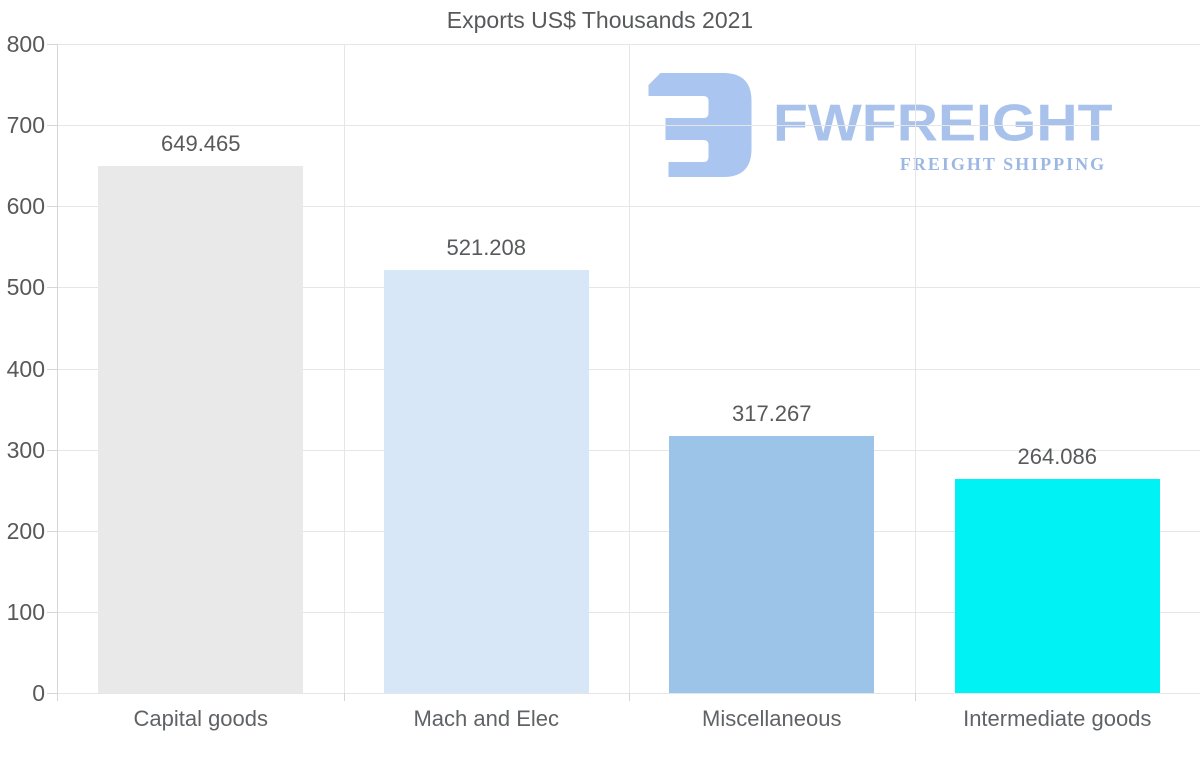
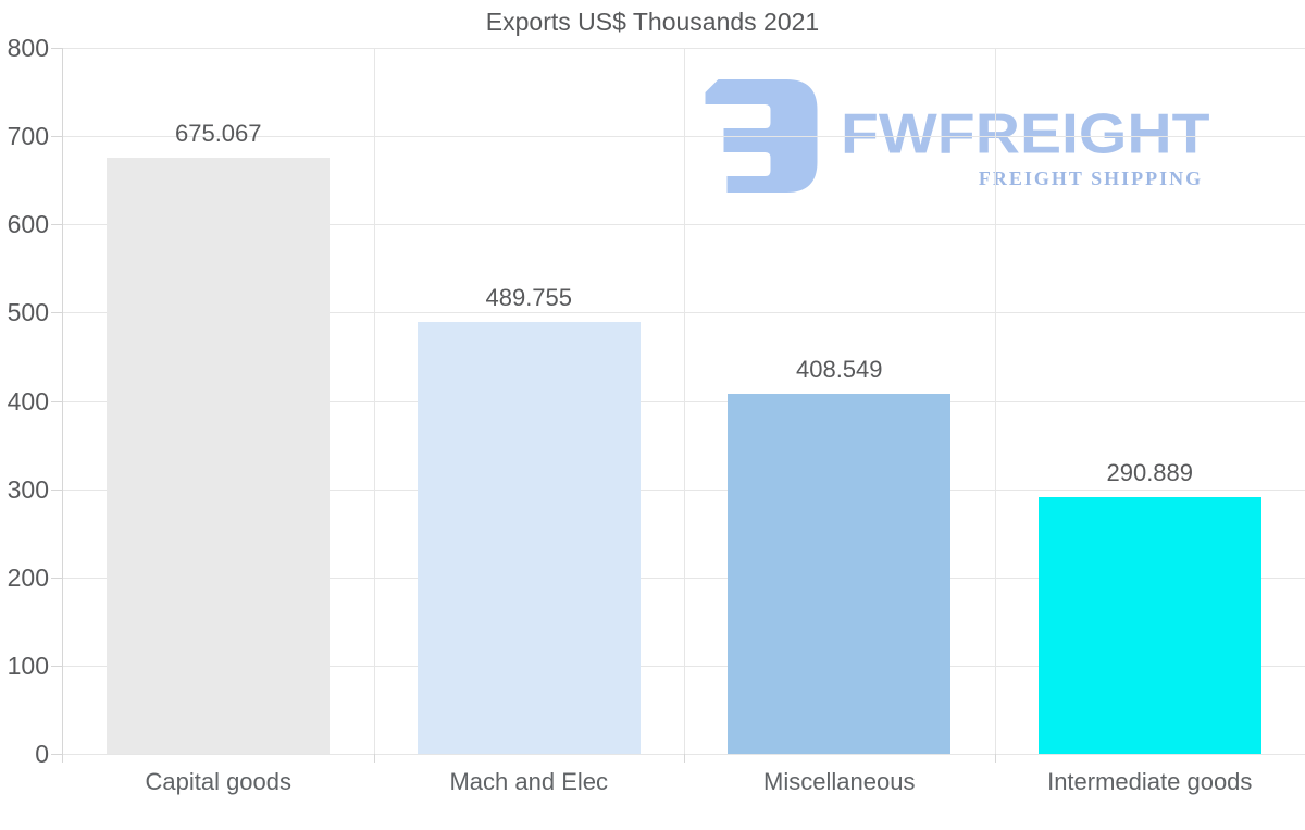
Capital goods: 649.465 -> 675.067
Mach and Elec: 521.208 -> 489.755
Miscellaneous: 317.267 -> 408.549
Intermediate goods: 264.086 -> 290.889
